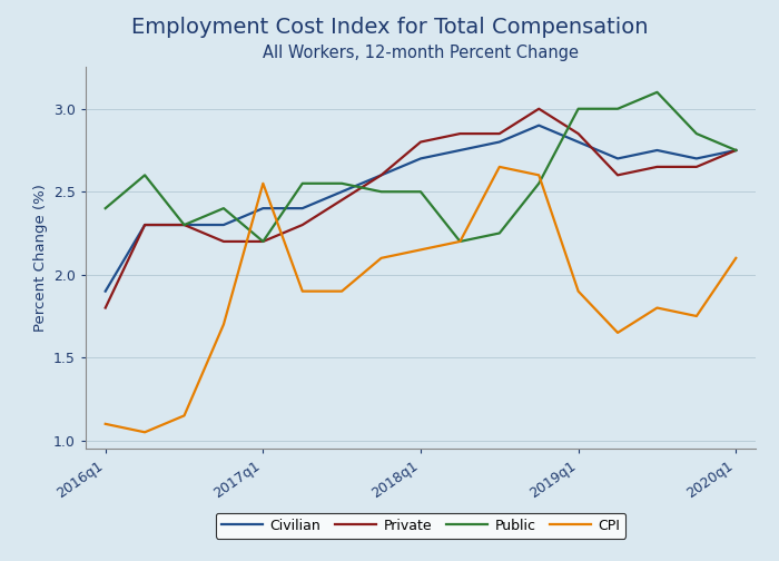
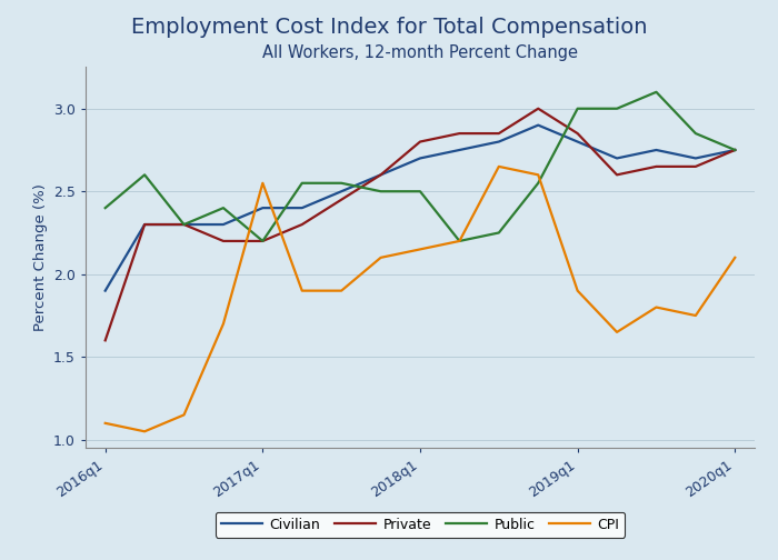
Private/2016q1: 1.80 -> 1.60
